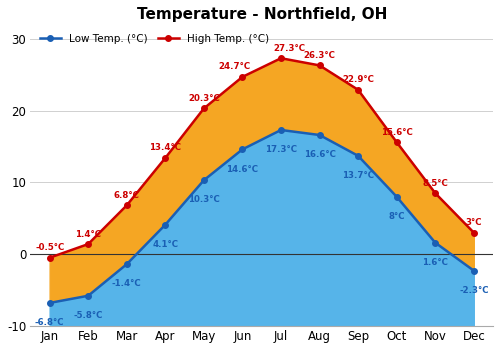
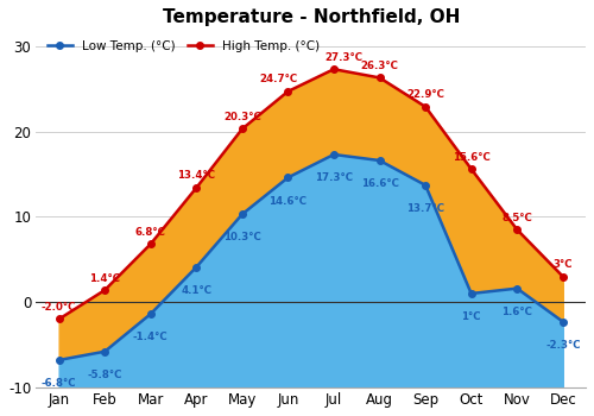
High Temp. (°C)/Jan: -0.5°C -> -2.0°C
Low Temp. (°C)/Oct: 8°C -> 1°C
